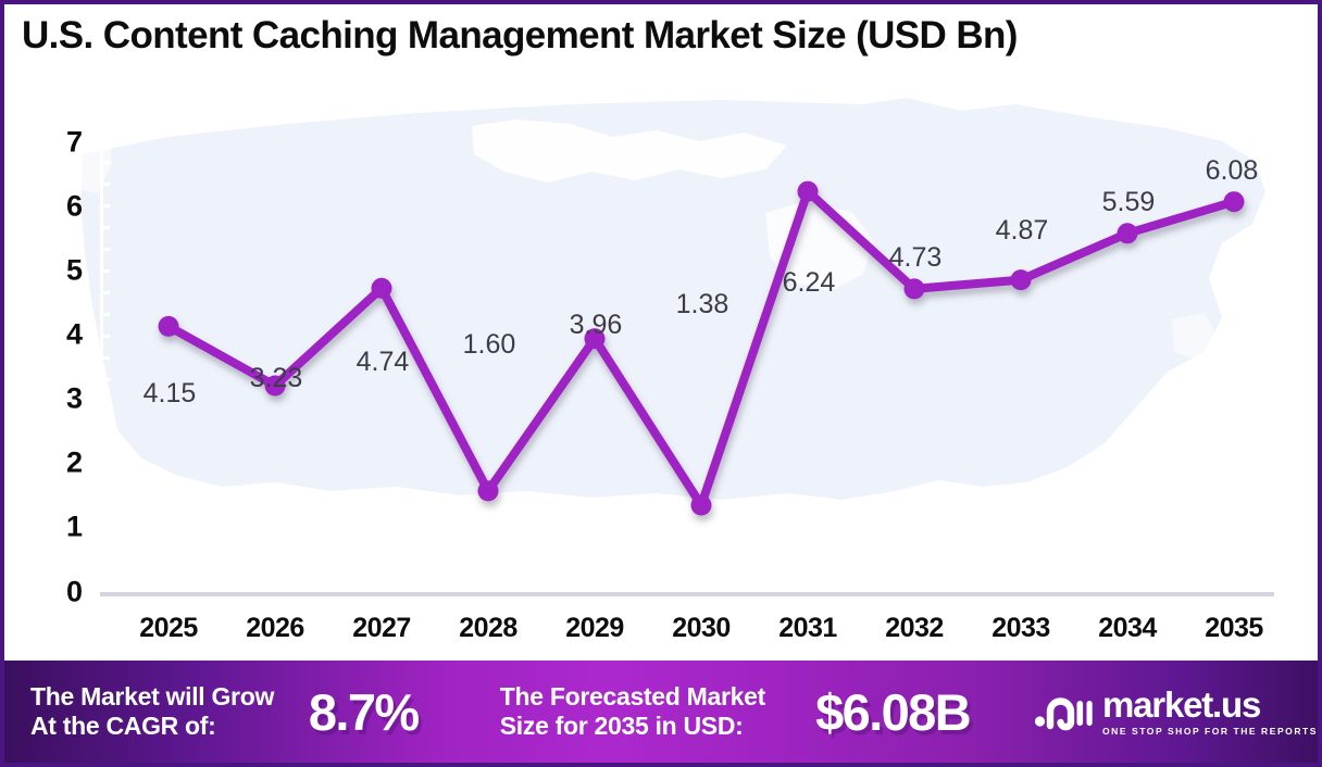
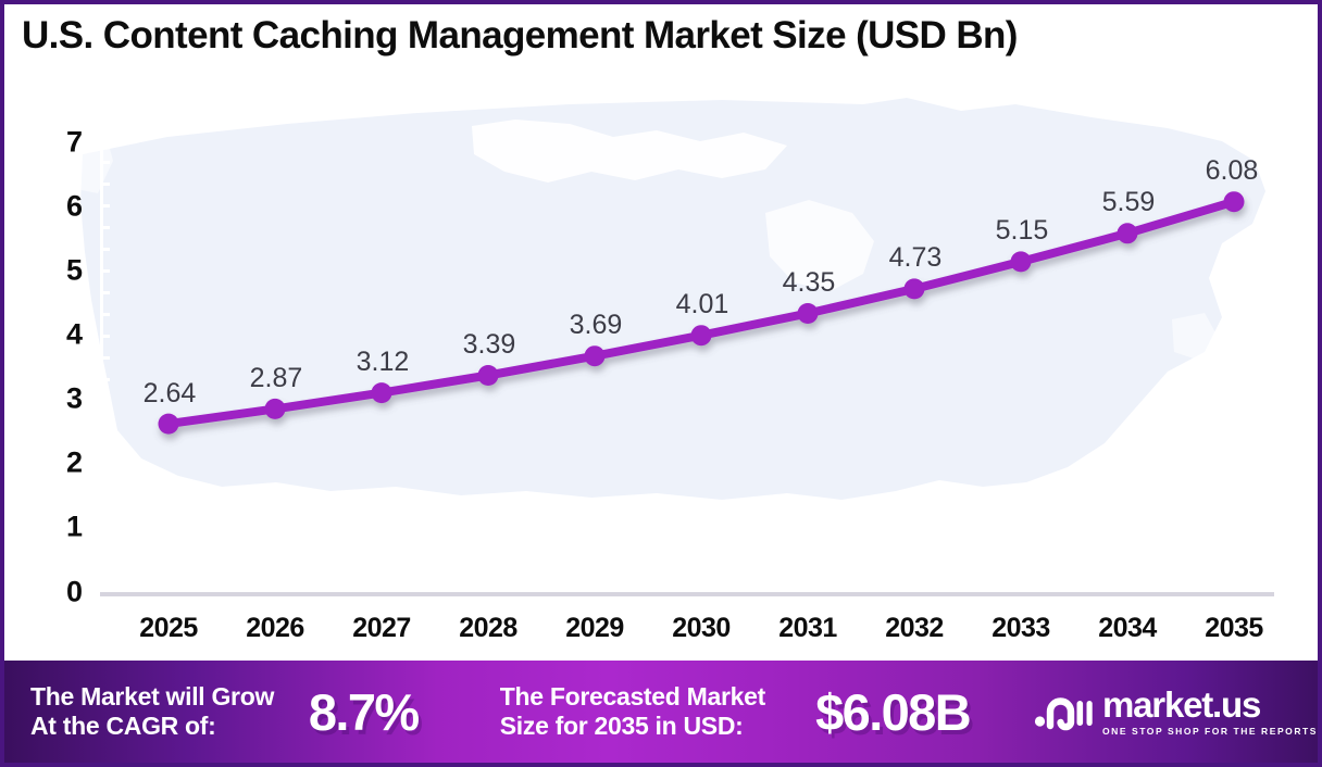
2025: 4.15 -> 2.64
2026: 3.23 -> 2.87
2027: 4.74 -> 3.12
2028: 1.60 -> 3.39
2029: 3.96 -> 3.69
2030: 1.38 -> 4.01
2031: 6.24 -> 4.35
2033: 4.87 -> 5.15
